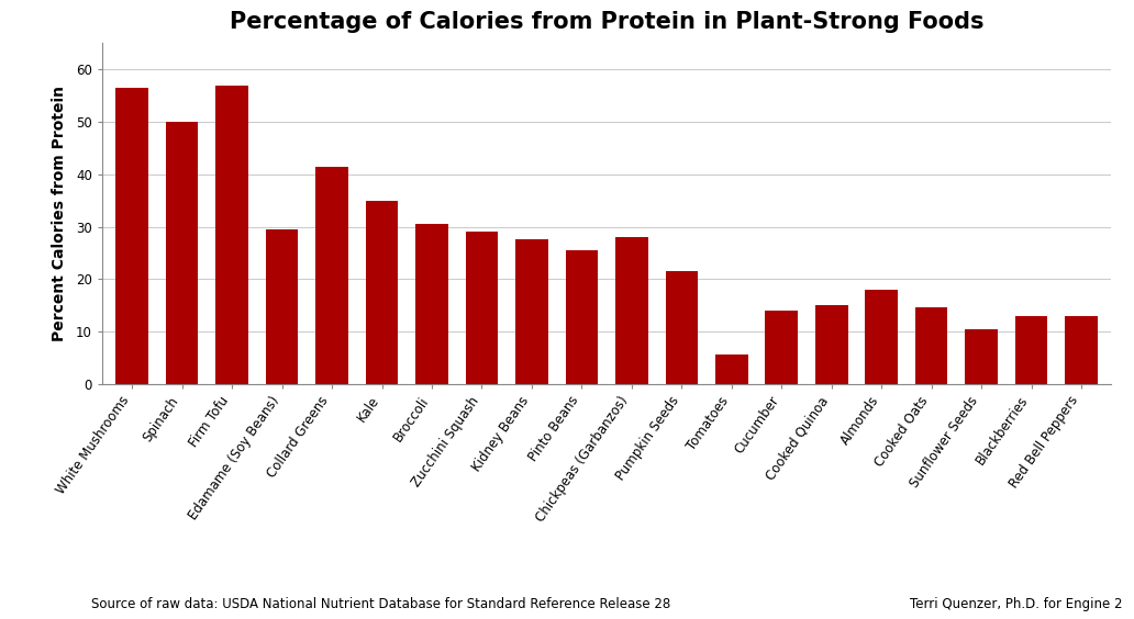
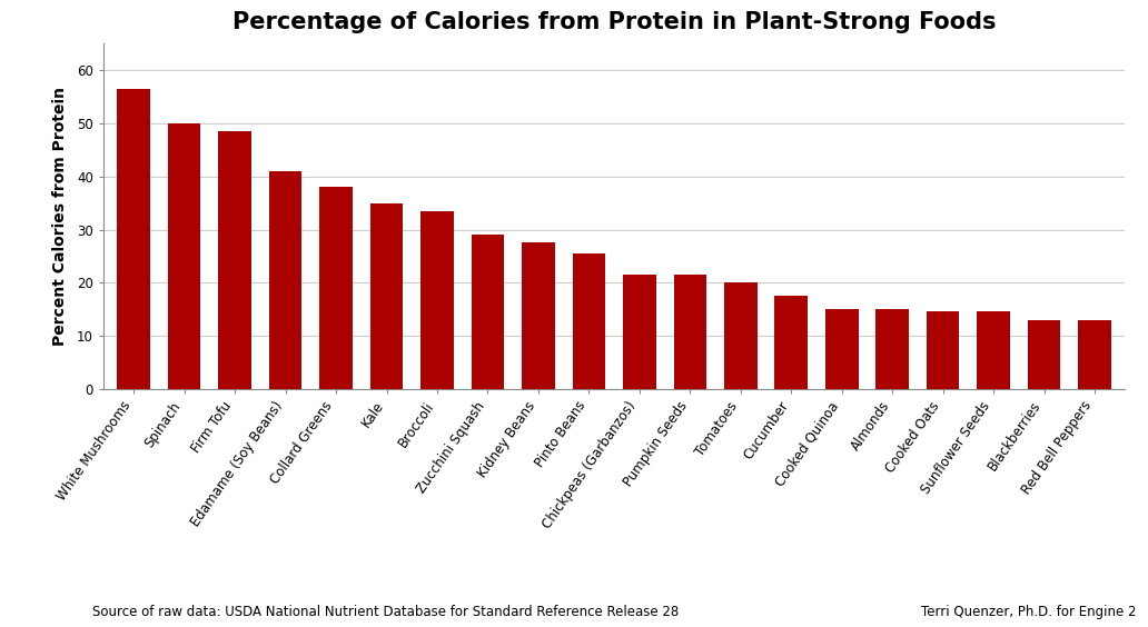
Firm Tofu: 57.0 -> 48.5
Edamame (Soy Beans): 29.5 -> 41.0
Collard Greens: 41.5 -> 38.0
Broccoli: 30.5 -> 33.5
Chickpeas (Garbanzos): 28.0 -> 21.5
Tomatoes: 5.5 -> 20.0
Cucumber: 14.0 -> 17.5
Almonds: 18.0 -> 15.0
Sunflower Seeds: 10.5 -> 14.5
